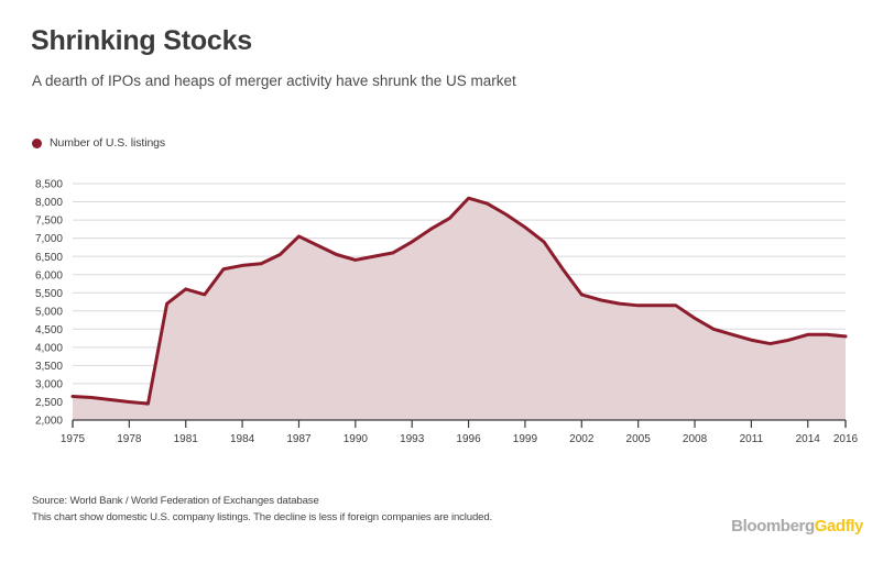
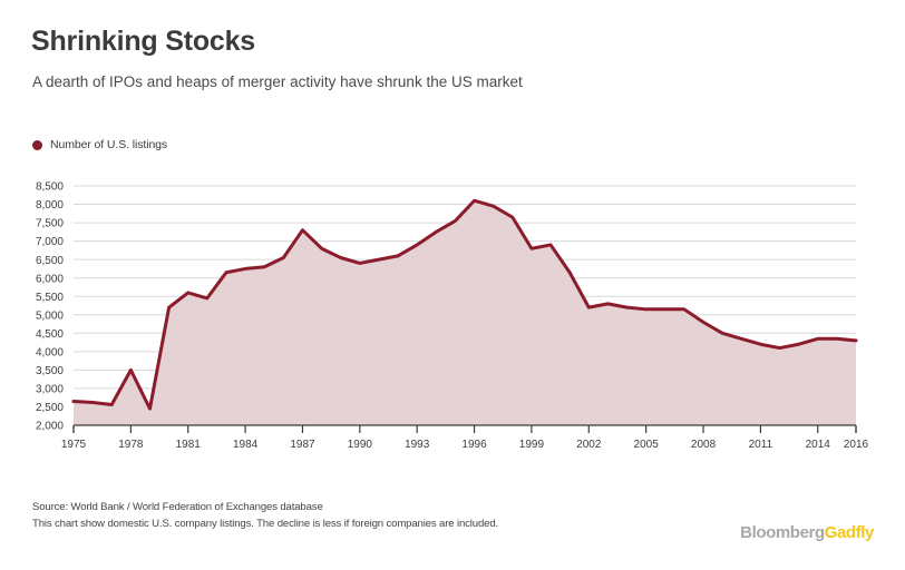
1978: 2500 -> 3500
1987: 7000 -> 7300
1999: 7300 -> 6800
2002: 5400 -> 5200
